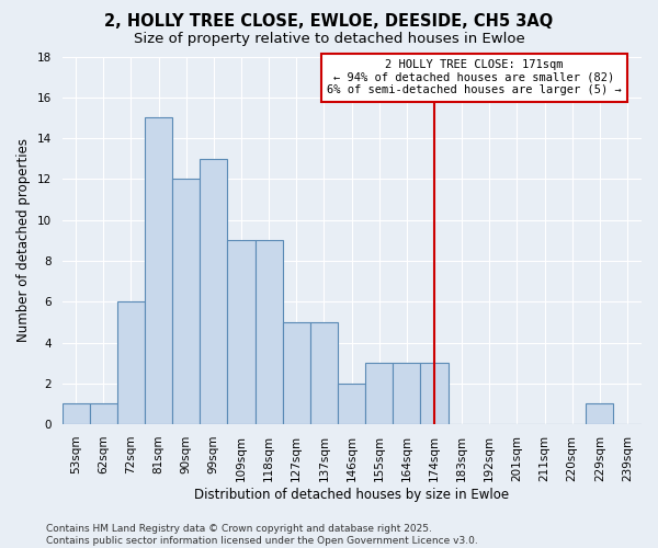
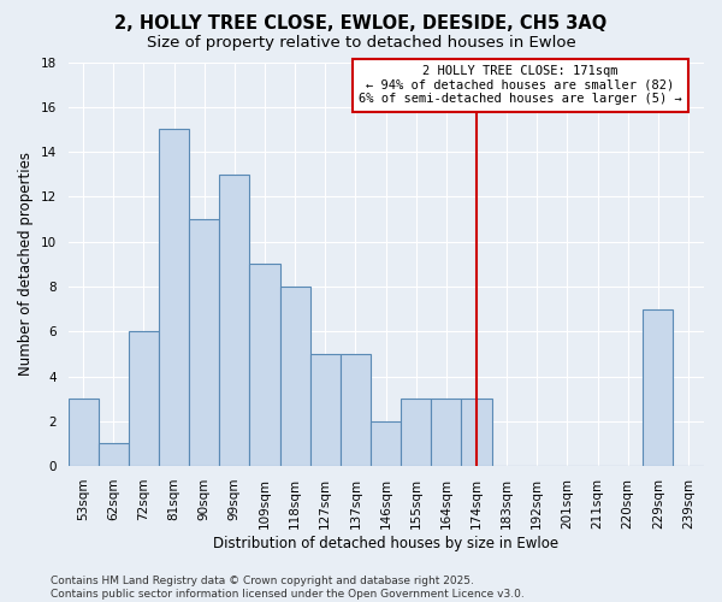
53sqm: 1 -> 3
90sqm: 12 -> 11
118sqm: 9 -> 8
229sqm: 1 -> 7
